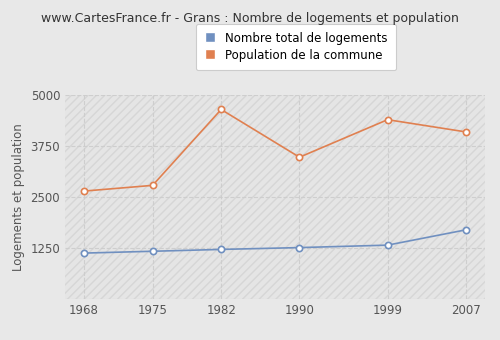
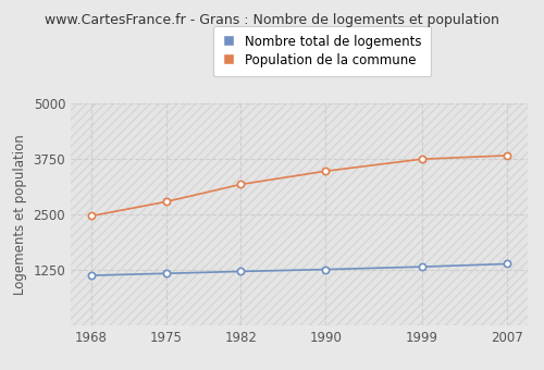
Population de la commune/1968: 2650 -> 2470
Population de la commune/1982: 4650 -> 3180
Population de la commune/1999: 4400 -> 3750
Nombre total de logements/2007: 1700 -> 1390
Population de la commune/2007: 4100 -> 3830
